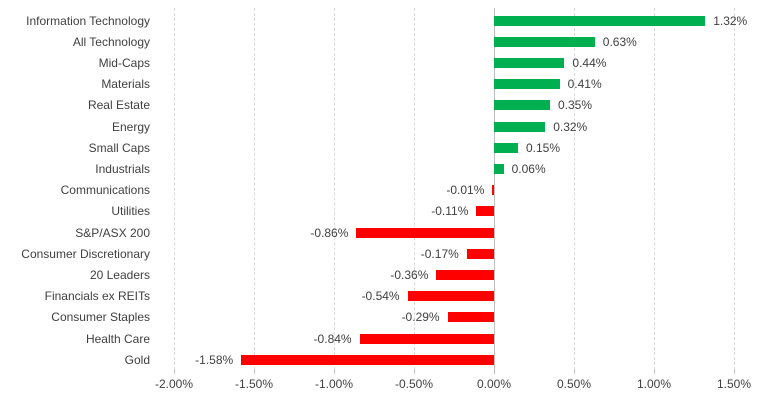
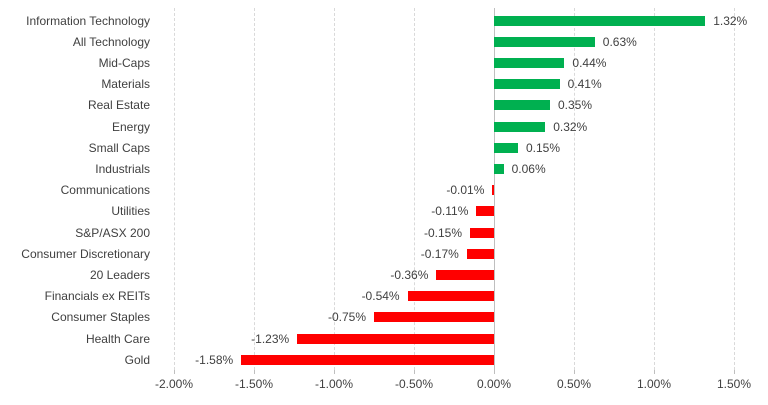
S&P/ASX 200: -0.86% -> -0.15%
Consumer Staples: -0.29% -> -0.75%
Health Care: -0.84% -> -1.23%
